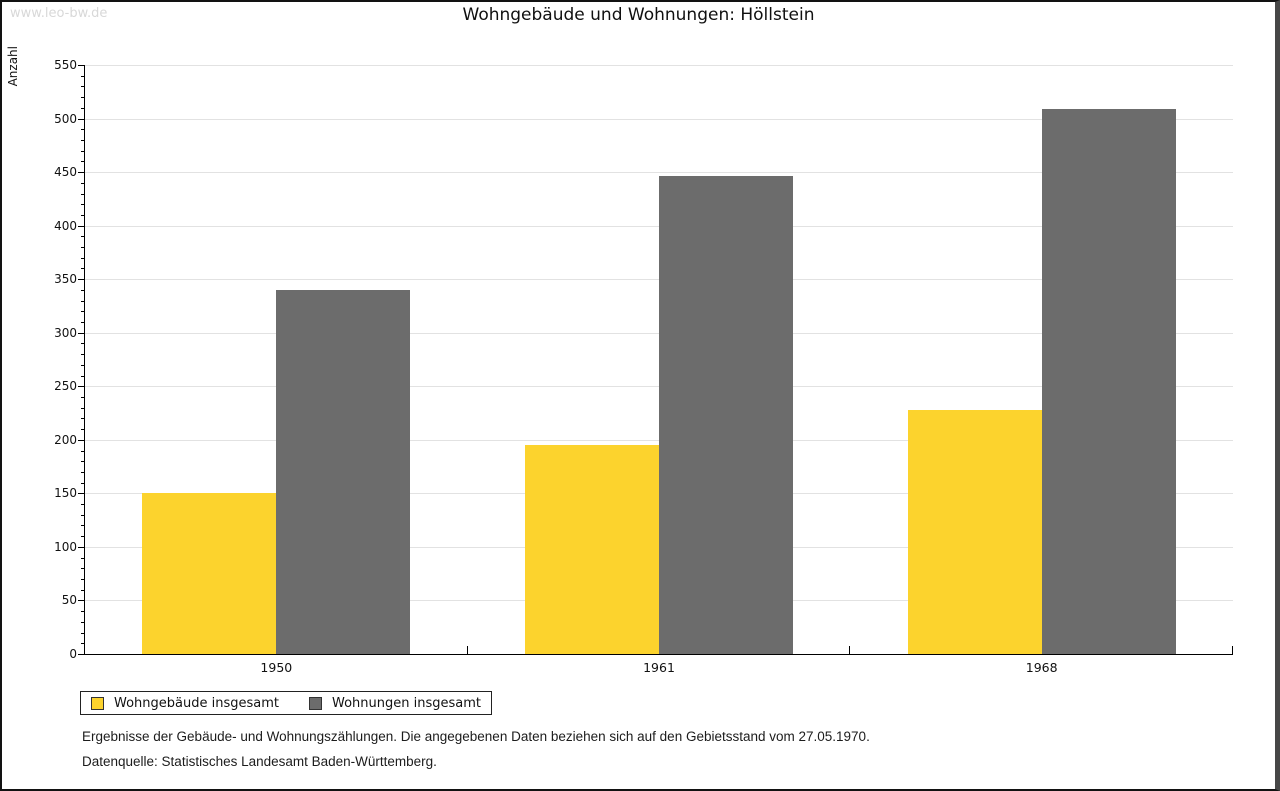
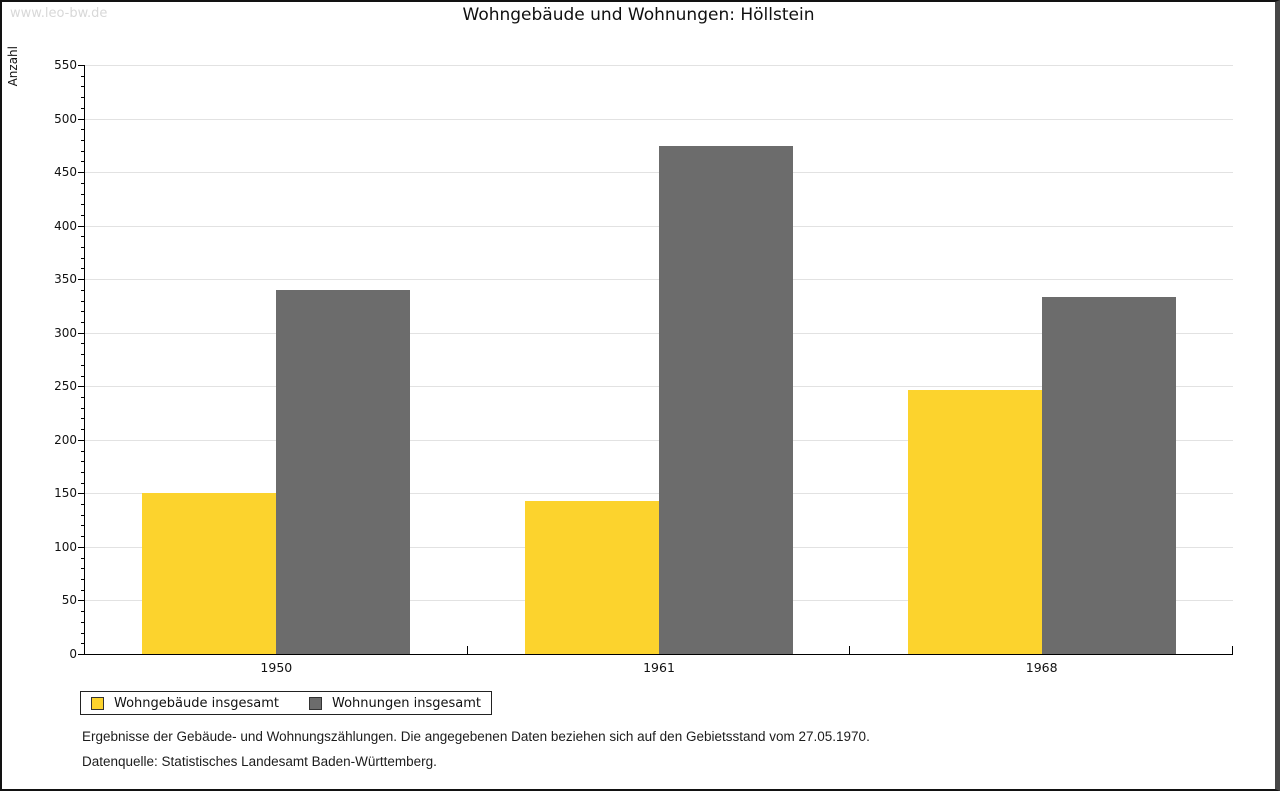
Wohngebäude insgesamt/1961: 195 -> 143
Wohnungen insgesamt/1961: 446 -> 474
Wohngebäude insgesamt/1968: 228 -> 247
Wohnungen insgesamt/1968: 509 -> 333
